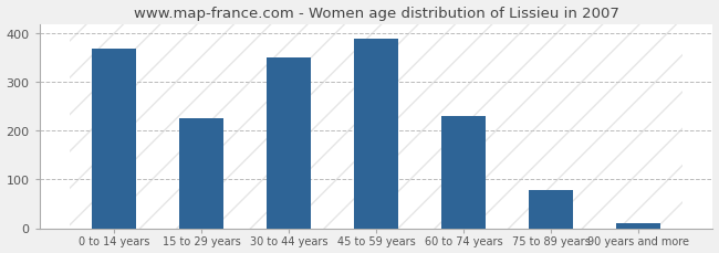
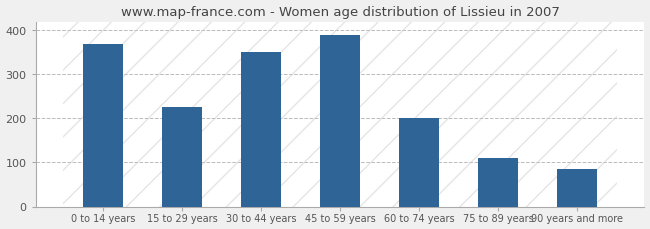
60 to 74 years: 230 -> 200
75 to 89 years: 78 -> 110
90 years and more: 10 -> 85
